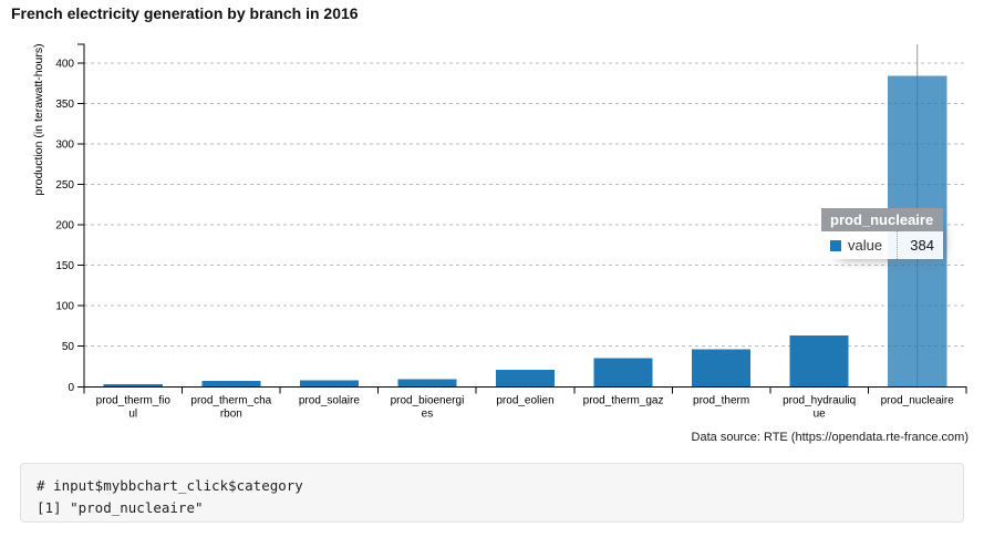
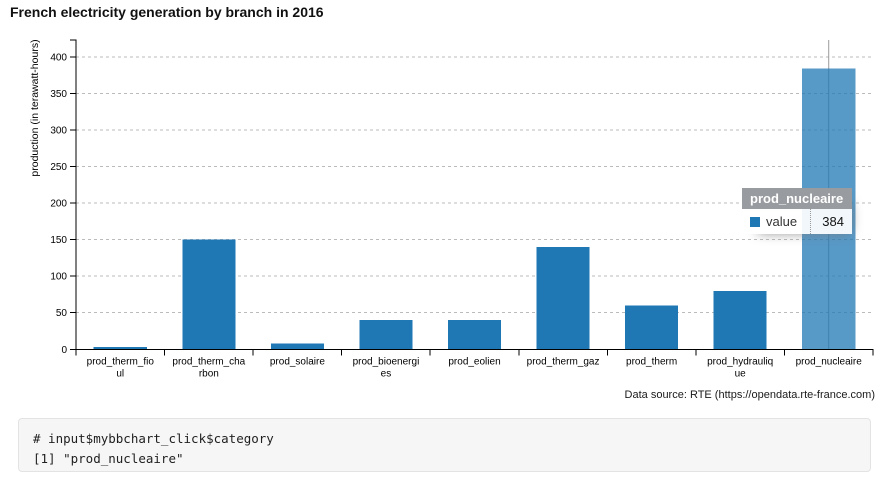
prod_therm_charbon: 10 -> 150
prod_bioenergies: 10 -> 40
prod_eolien: 20 -> 40
prod_therm_gaz: 40 -> 140
prod_therm: 50 -> 60
prod_hydraulique: 60 -> 80
